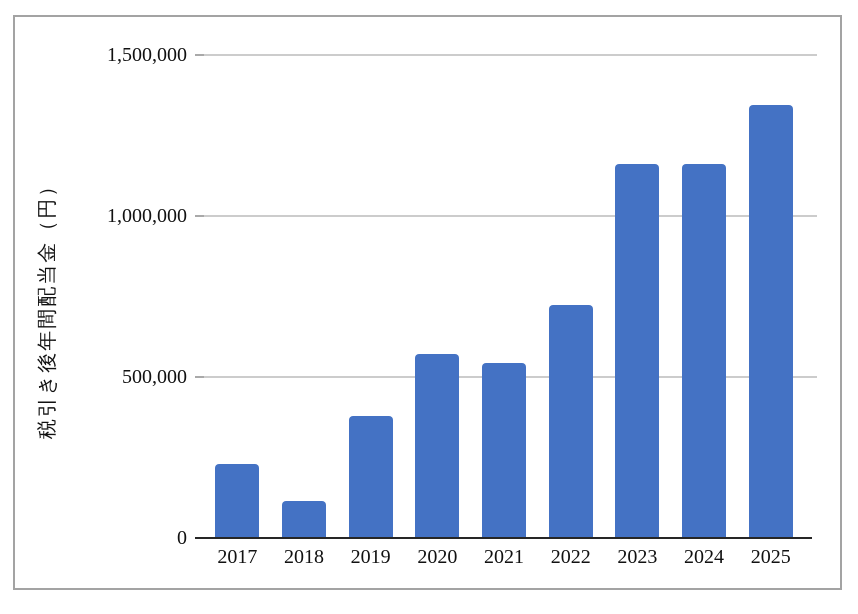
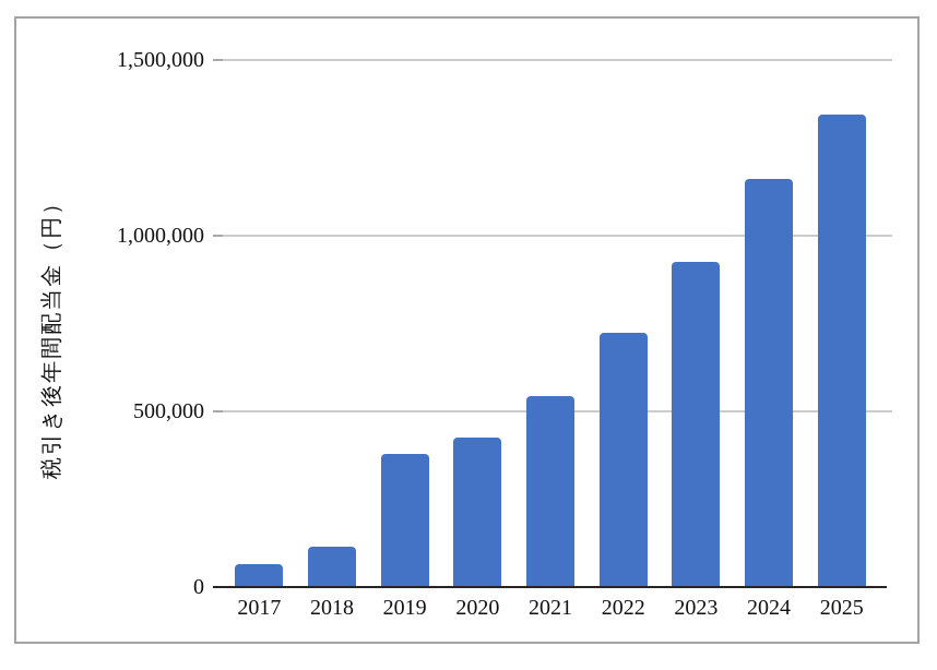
2017: 230000 -> 60000
2020: 570000 -> 420000
2023: 1160000 -> 920000
